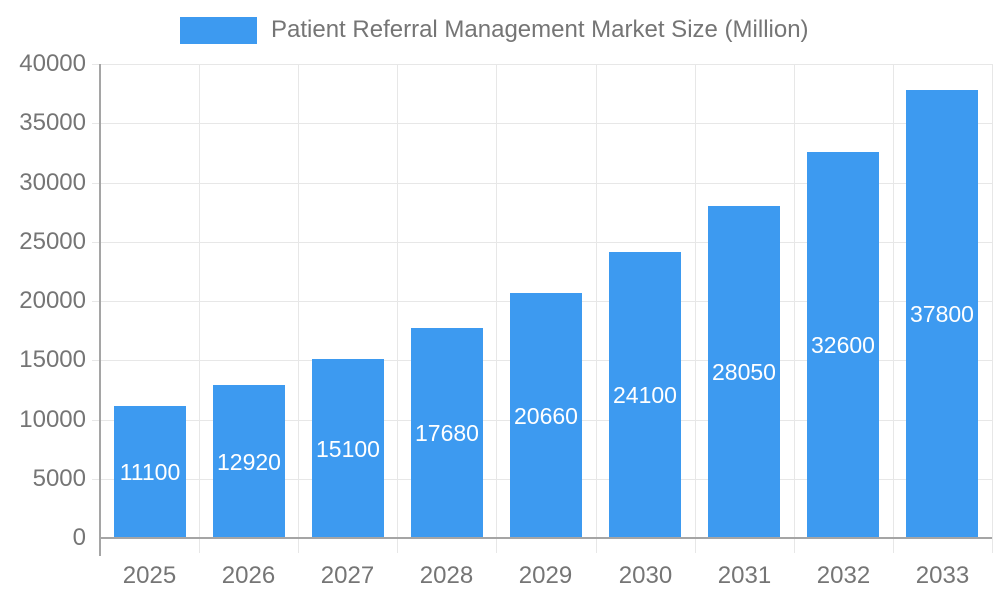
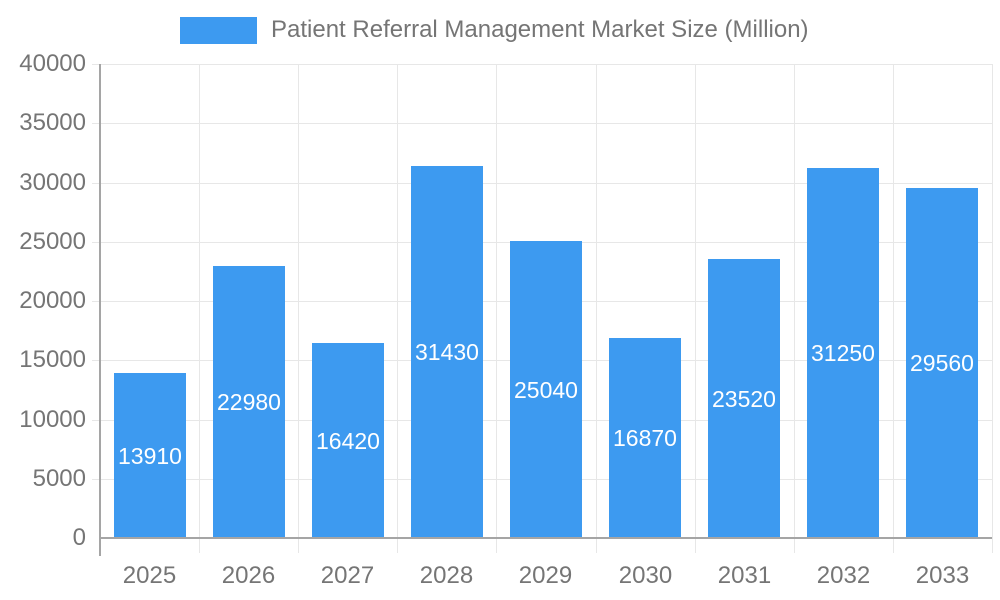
2025: 11100 -> 13910
2026: 12920 -> 22980
2027: 15100 -> 16420
2028: 17680 -> 31430
2029: 20660 -> 25040
2030: 24100 -> 16870
2031: 28050 -> 23520
2032: 32600 -> 31250
2033: 37800 -> 29560
